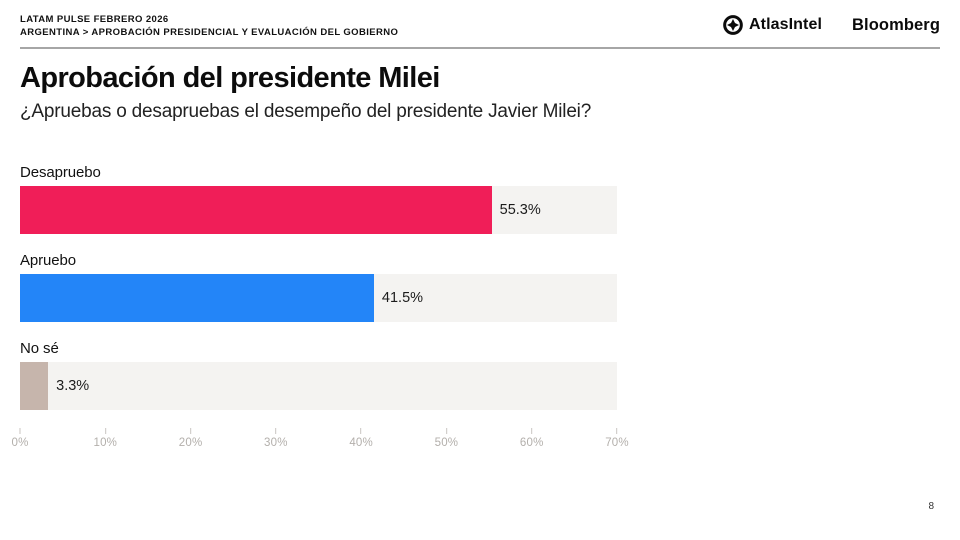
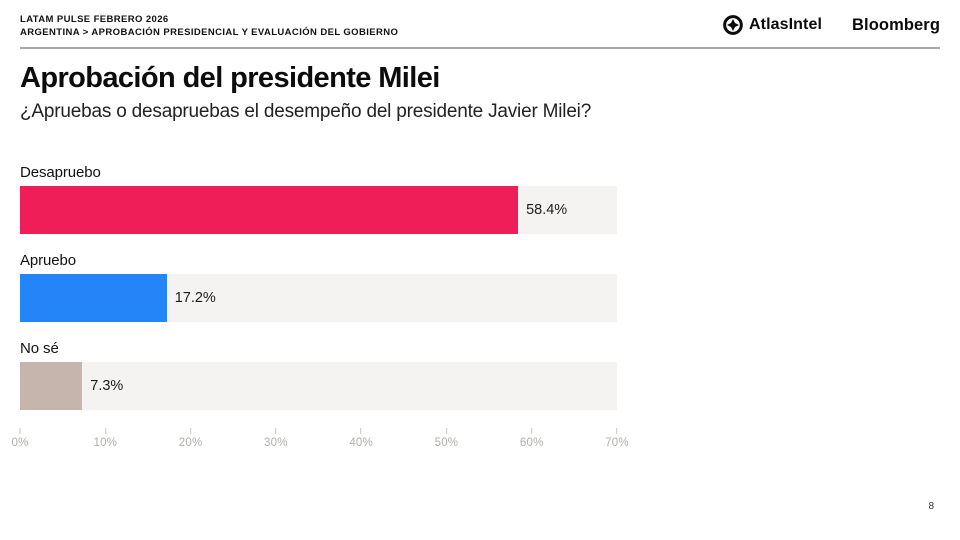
Desapruebo: 55.3% -> 58.4%
Apruebo: 41.5% -> 17.2%
No sé: 3.3% -> 7.3%
